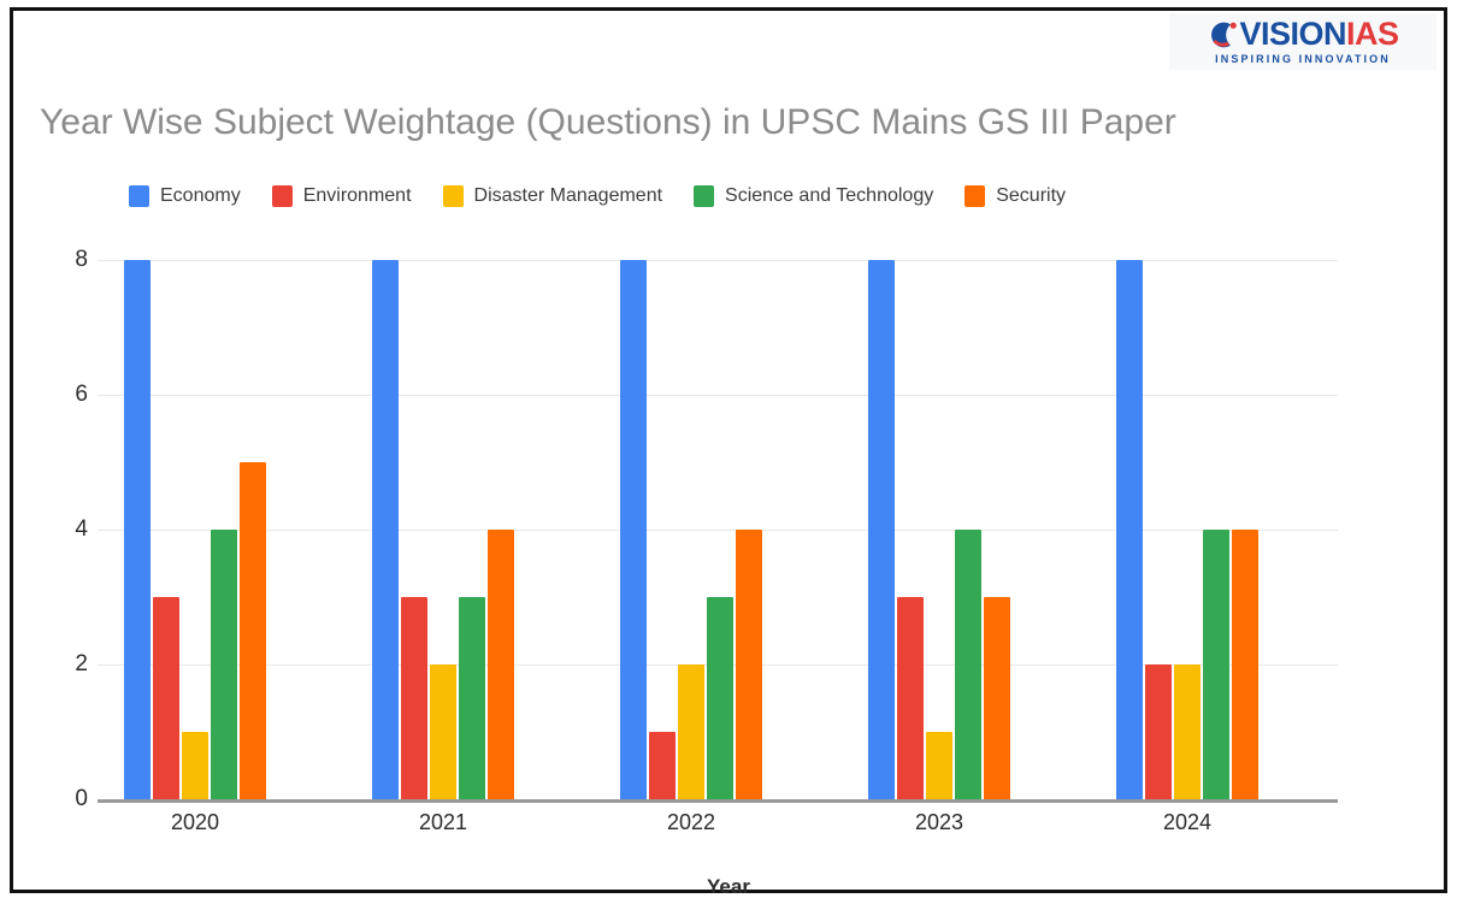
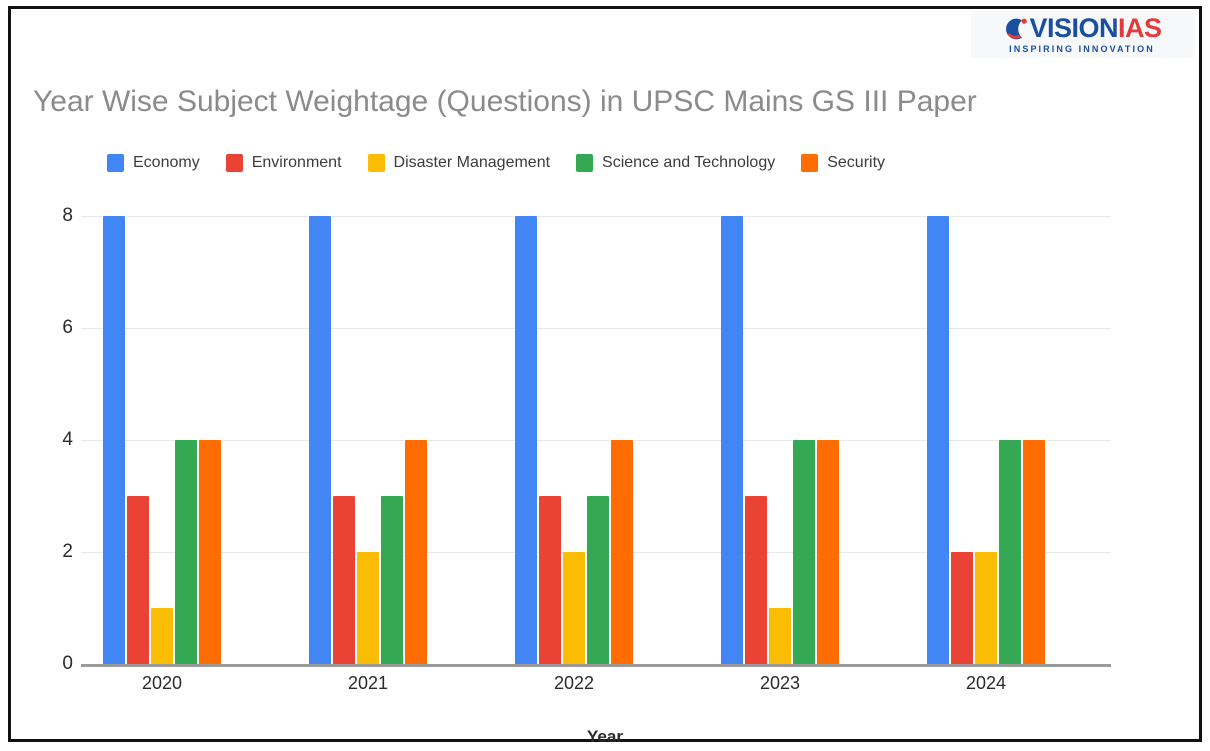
Security/2020: 5 -> 4
Environment/2022: 1 -> 3
Security/2023: 3 -> 4
